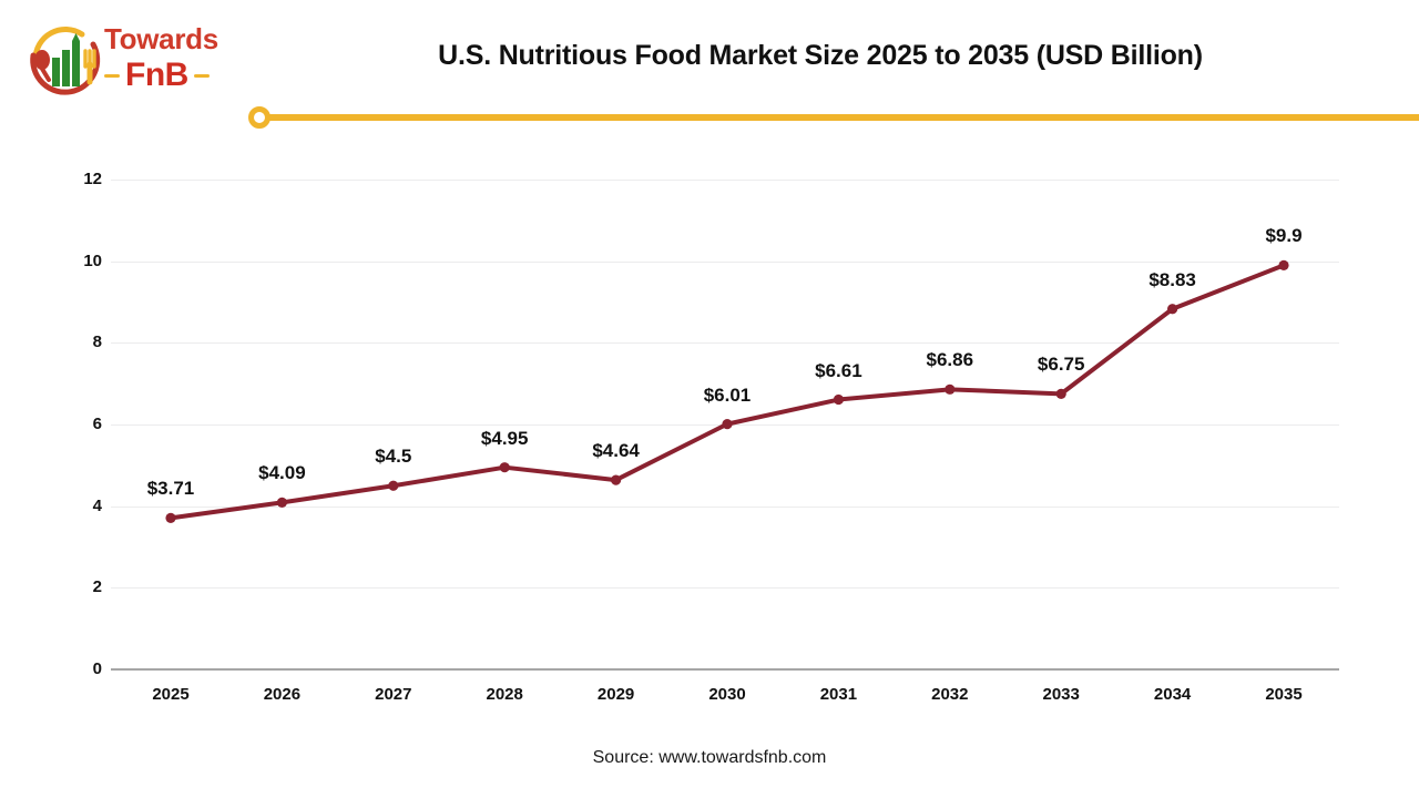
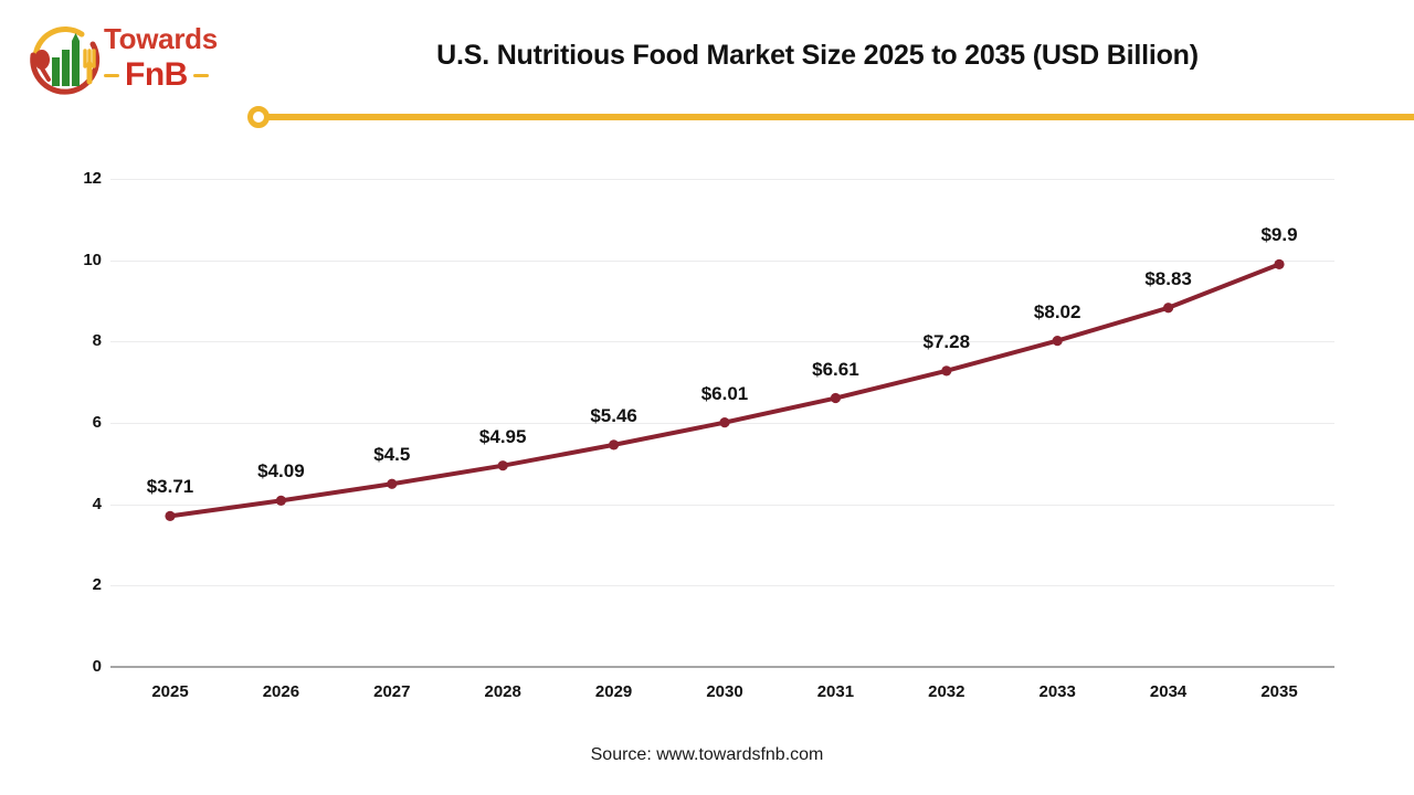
2029: $4.64 -> $5.46
2032: $6.86 -> $7.28
2033: $6.75 -> $8.02
